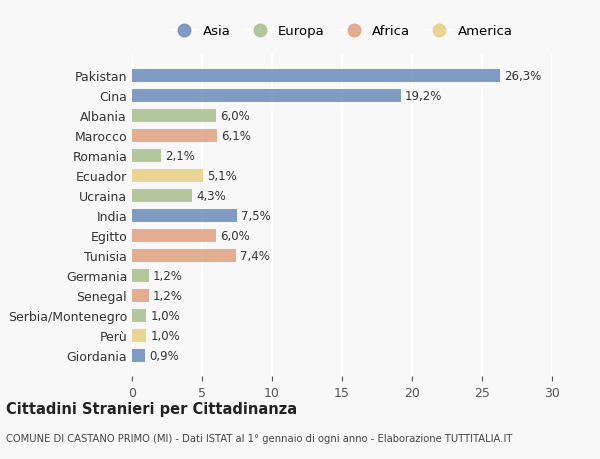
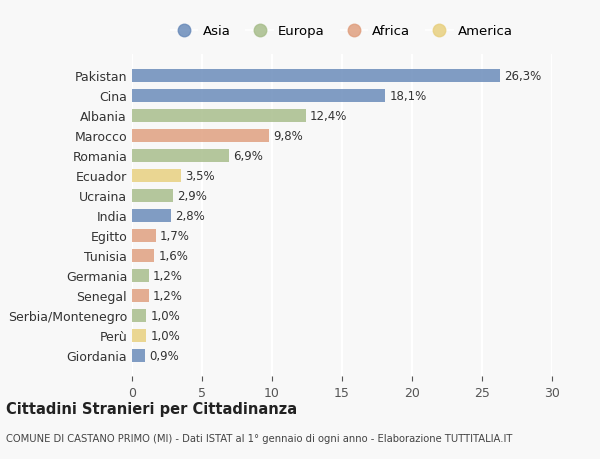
Cina: 19,2% -> 18,1%
Albania: 6,0% -> 12,4%
Marocco: 6,1% -> 9,8%
Romania: 2,1% -> 6,9%
Ecuador: 5,1% -> 3,5%
Ucraina: 4,3% -> 2,9%
India: 7,5% -> 2,8%
Egitto: 6,0% -> 1,7%
Tunisia: 7,4% -> 1,6%
